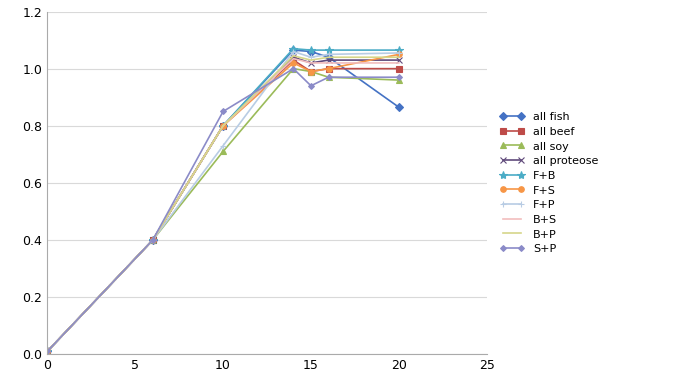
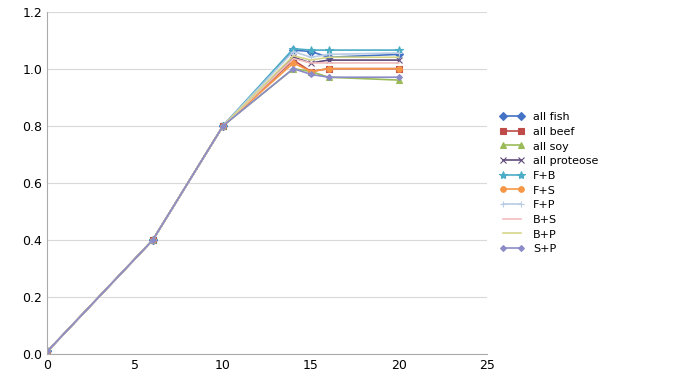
all soy/10: 0.71 -> 0.80
F+P/10: 0.730 -> 0.800
S+P/10: 0.85 -> 0.80
S+P/15: 0.94 -> 0.98
all fish/20: 0.865 -> 1.050
F+S/20: 1.05 -> 1.00
